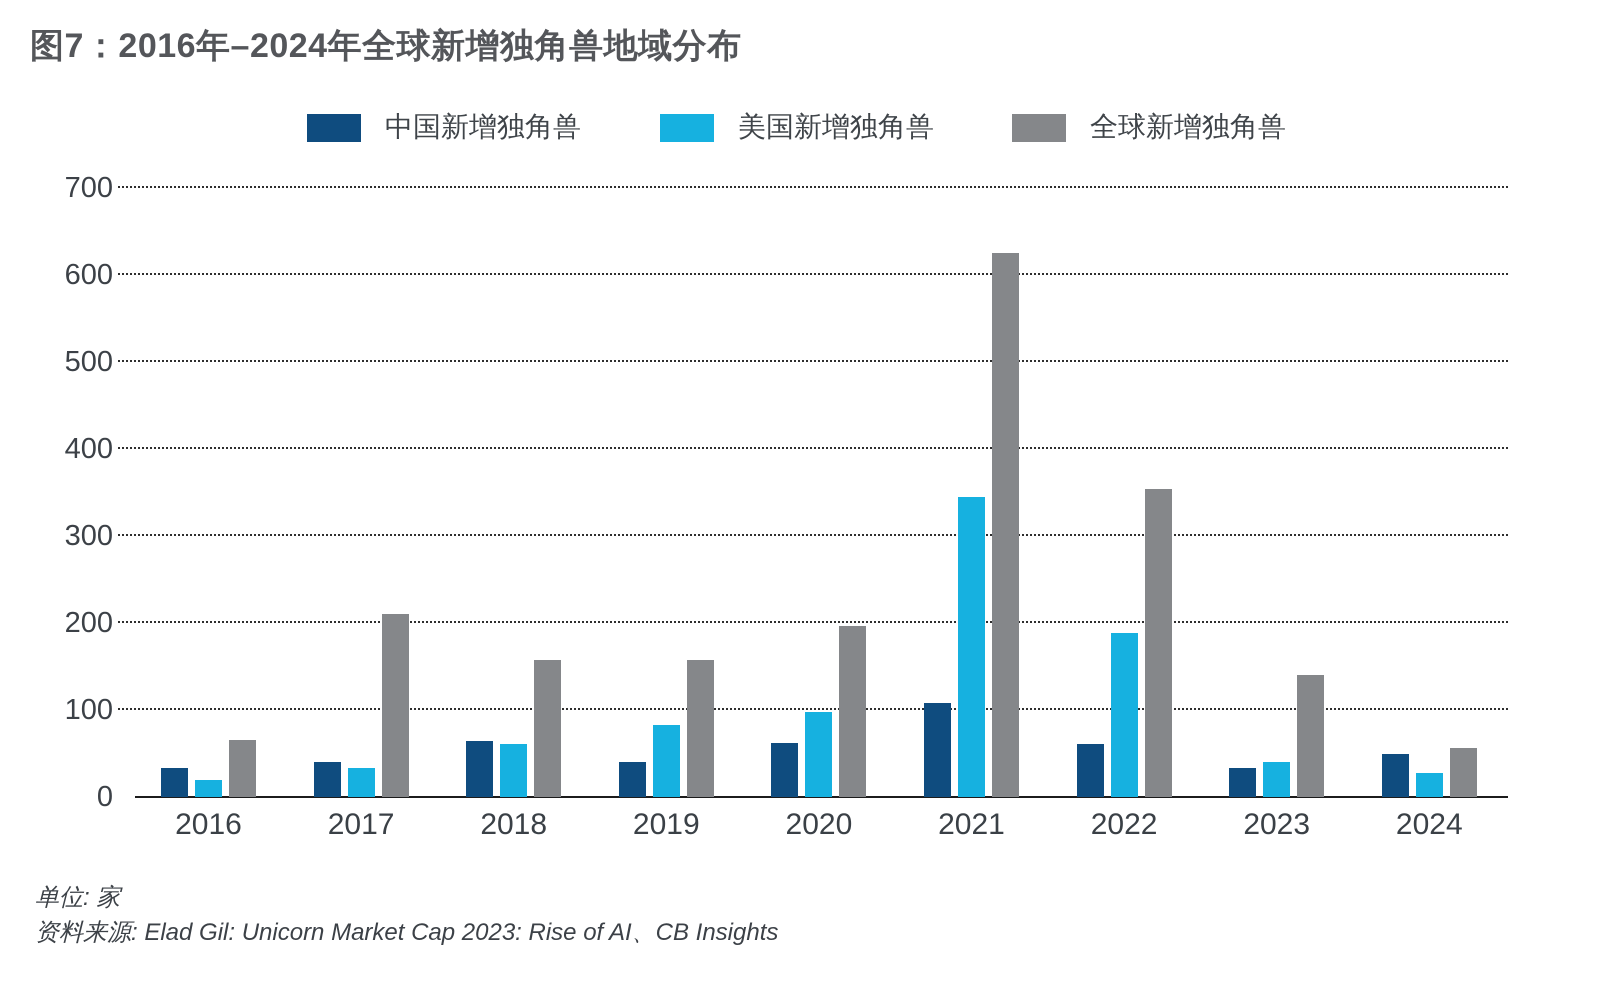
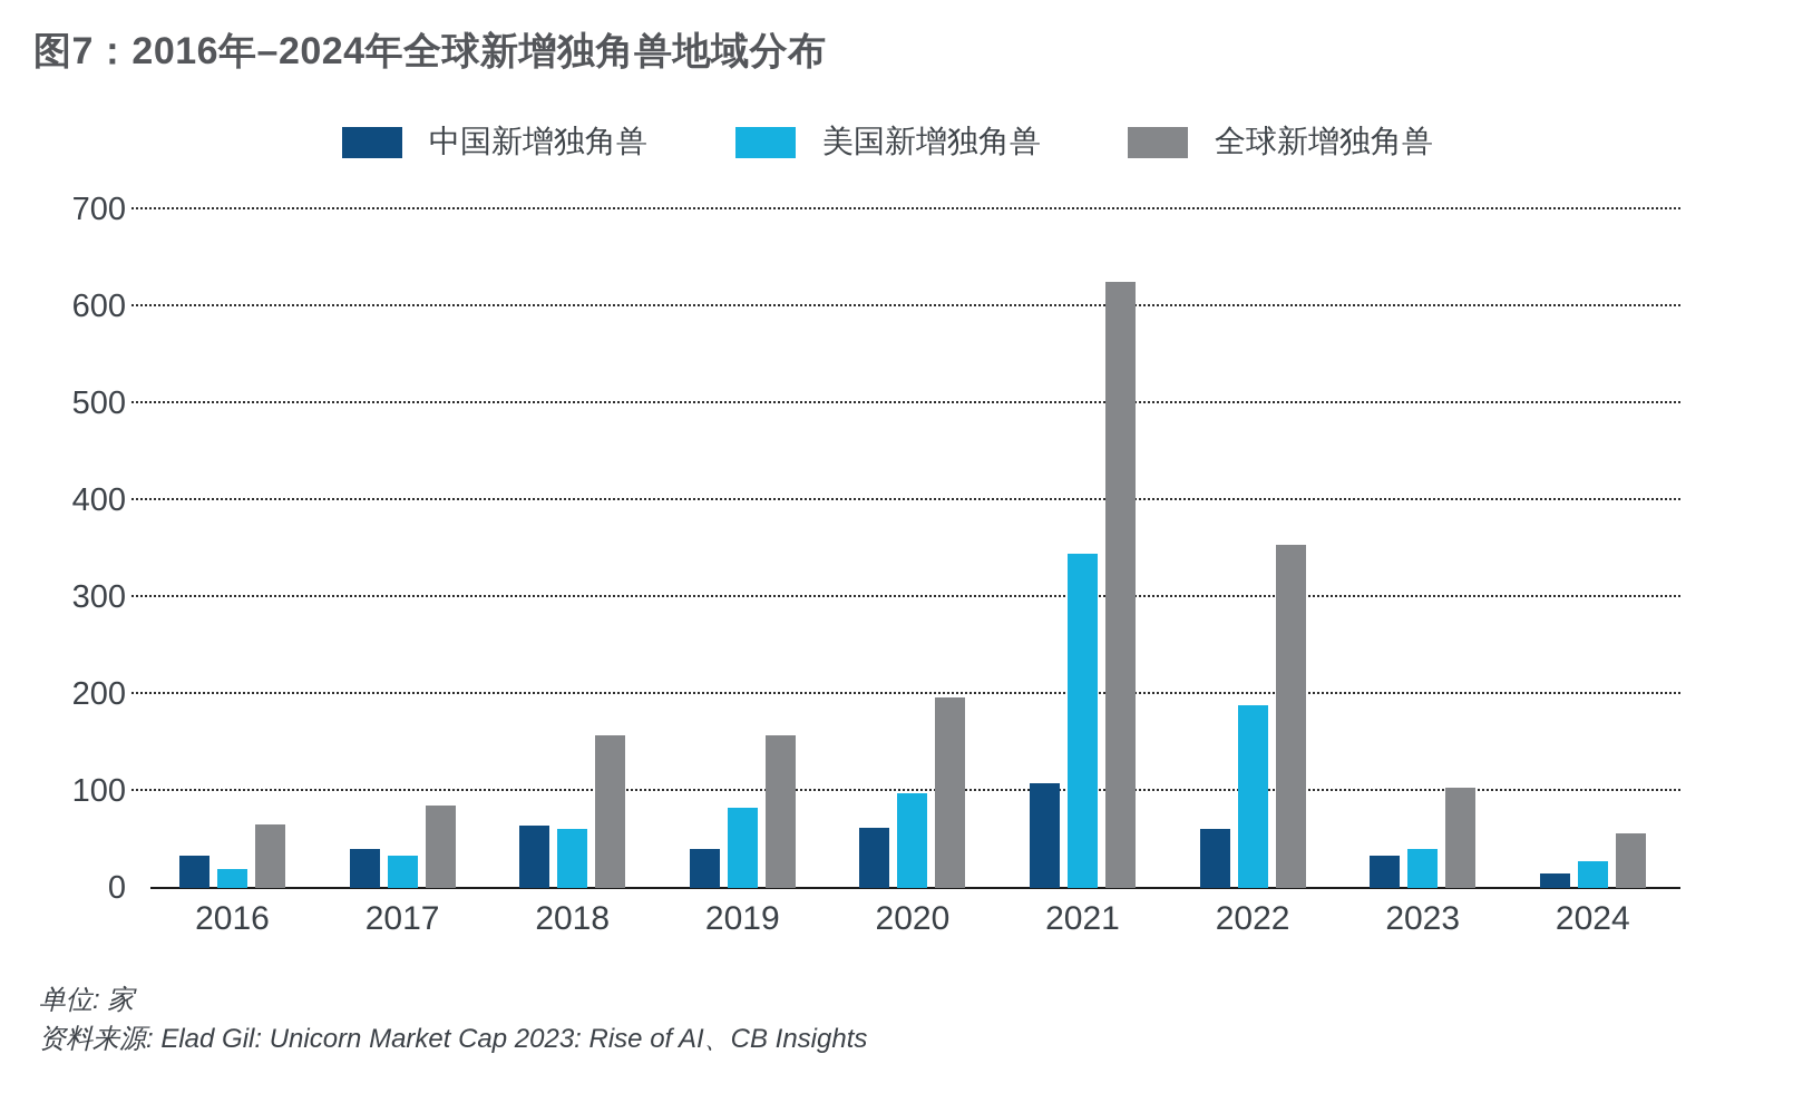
全球新增独角兽/2017: 210 -> 80
全球新增独角兽/2023: 140 -> 100
中国新增独角兽/2024: 50 -> 20
